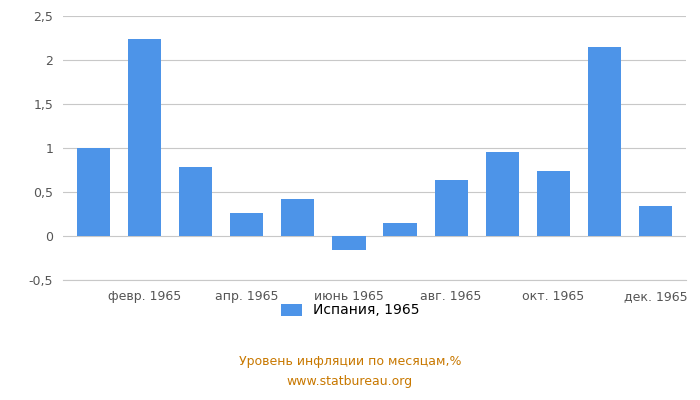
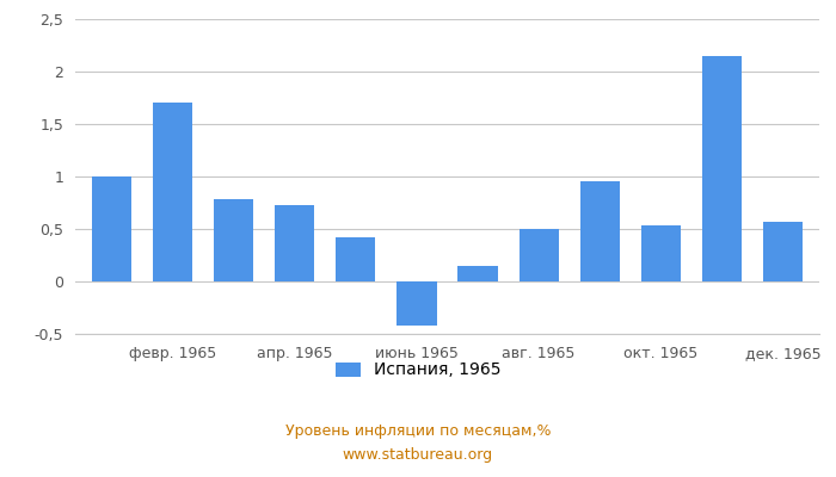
февр. 1965: 2,24 -> 1,70
апр. 1965: 0,26 -> 0,73
июнь 1965: -0,16 -> -0,42
авг. 1965: 0,64 -> 0,50
окт. 1965: 0,74 -> 0,53
дек. 1965: 0,34 -> 0,57
